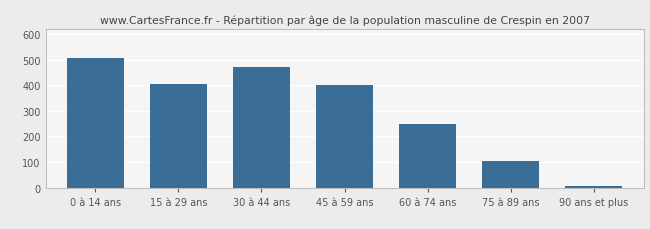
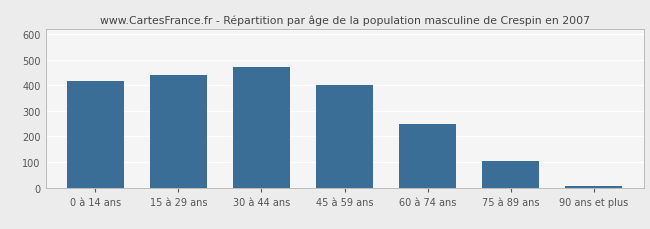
0 à 14 ans: 505 -> 415
15 à 29 ans: 403 -> 440
